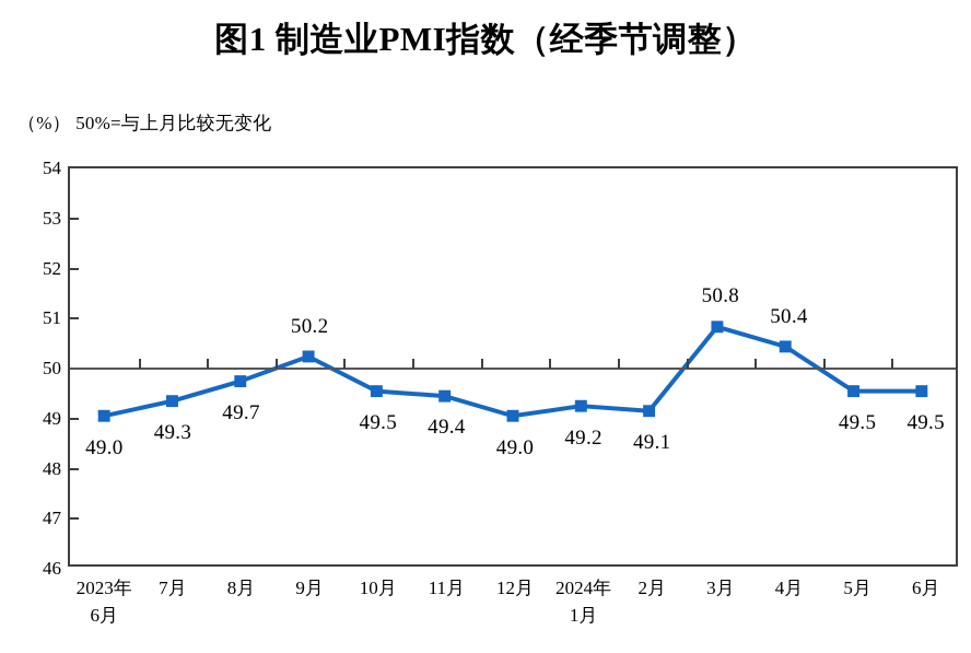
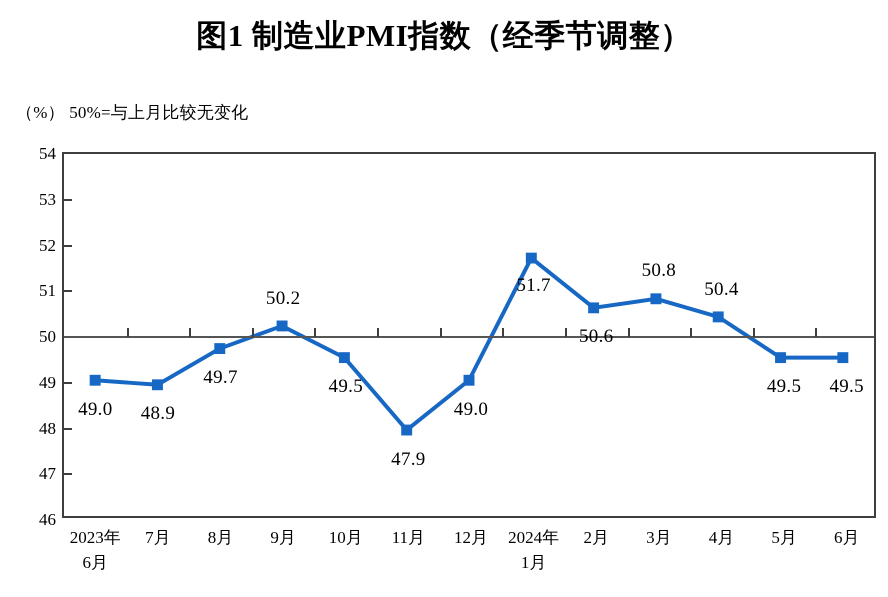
7月: 49.3 -> 48.9
11月: 49.4 -> 47.9
2024年 1月: 49.2 -> 51.7
2月: 49.1 -> 50.6
